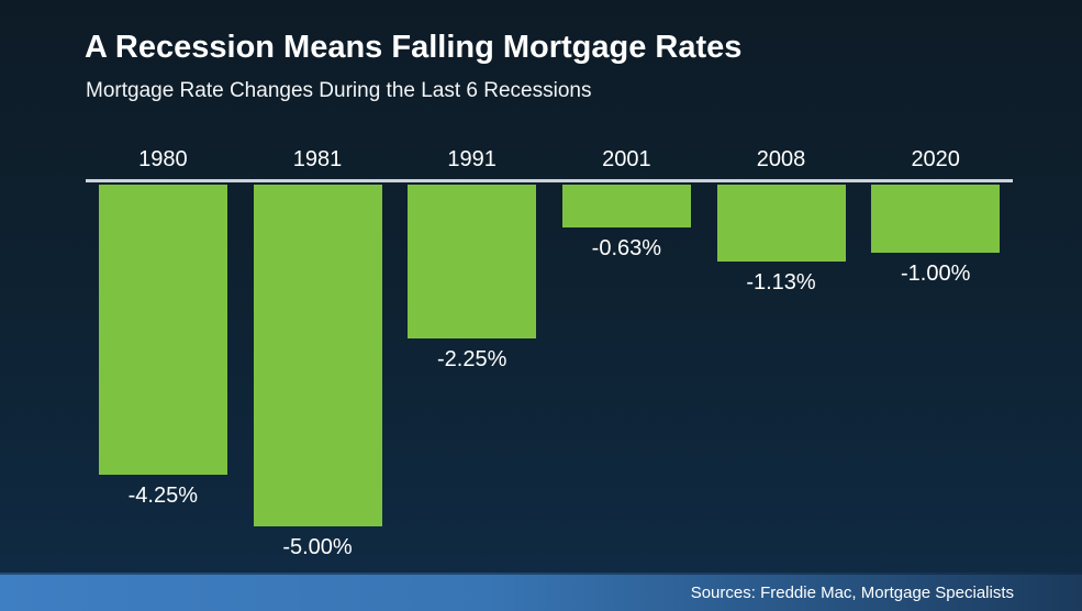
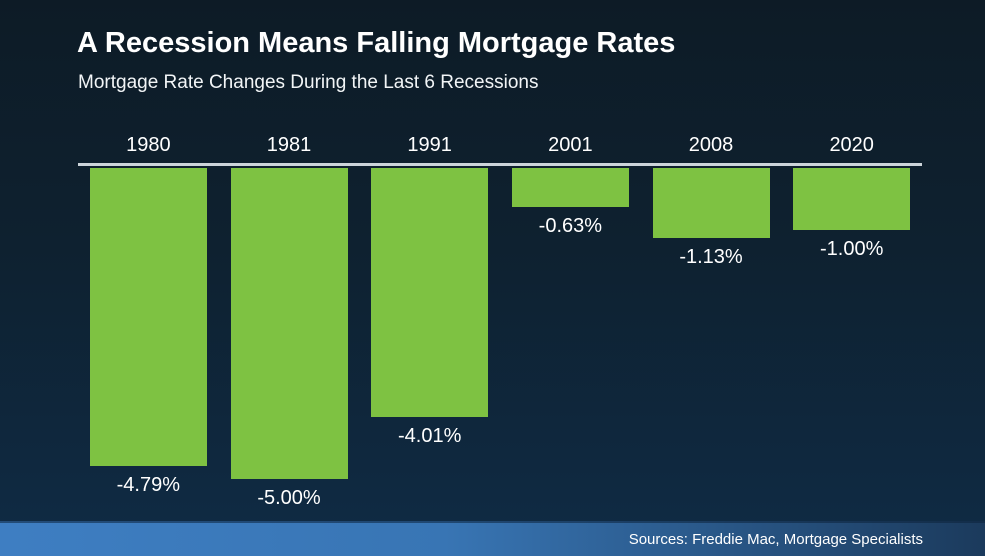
1980: -4.25% -> -4.79%
1991: -2.25% -> -4.01%
